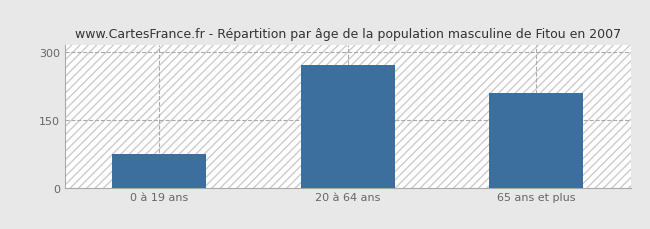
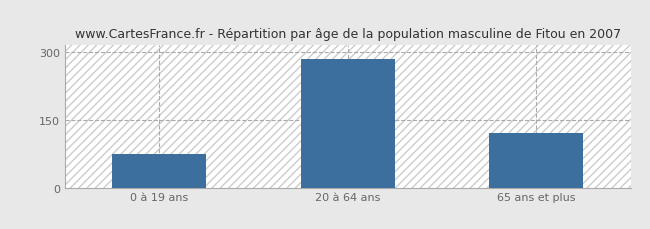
20 à 64 ans: 270 -> 285
65 ans et plus: 210 -> 120
